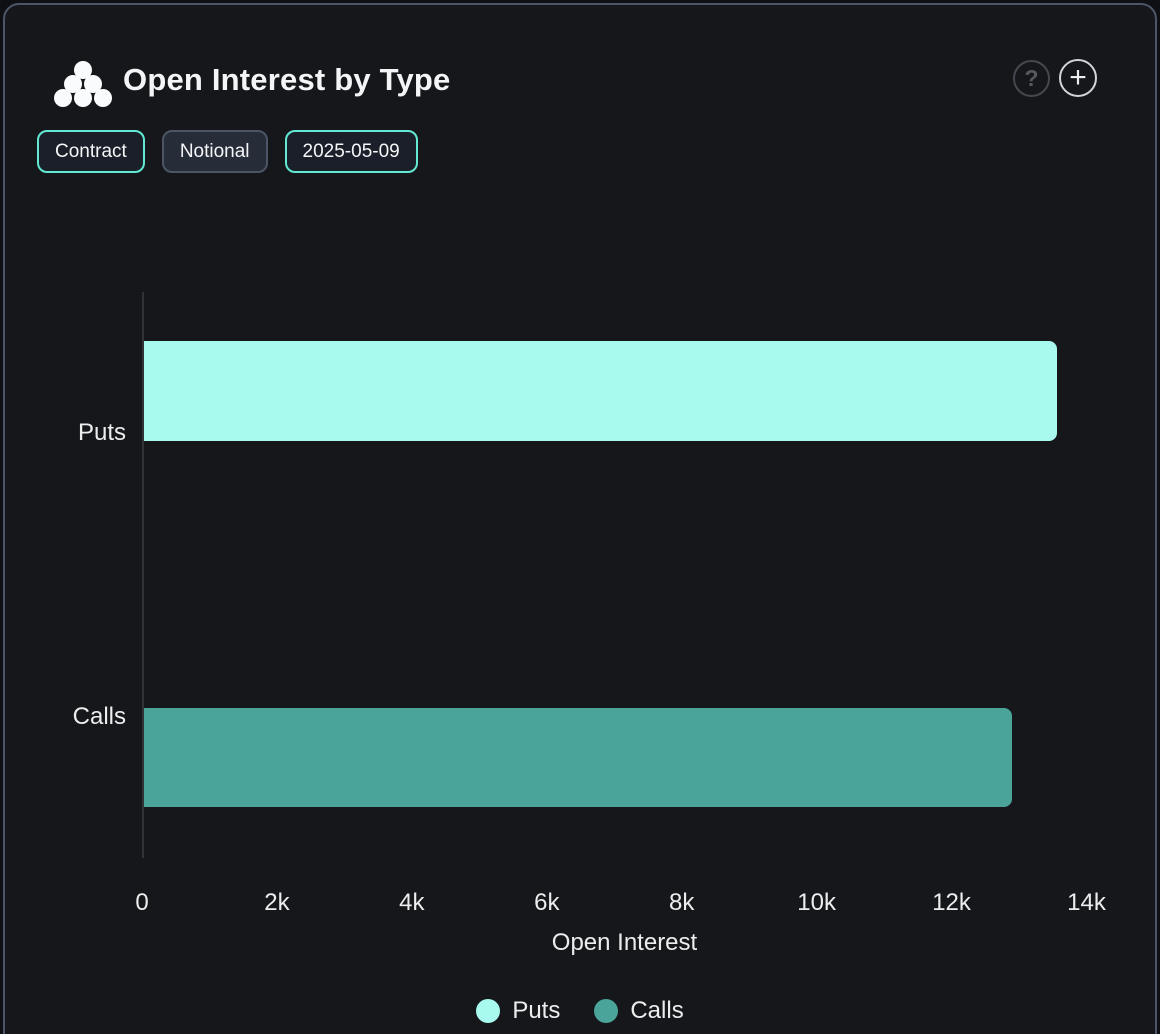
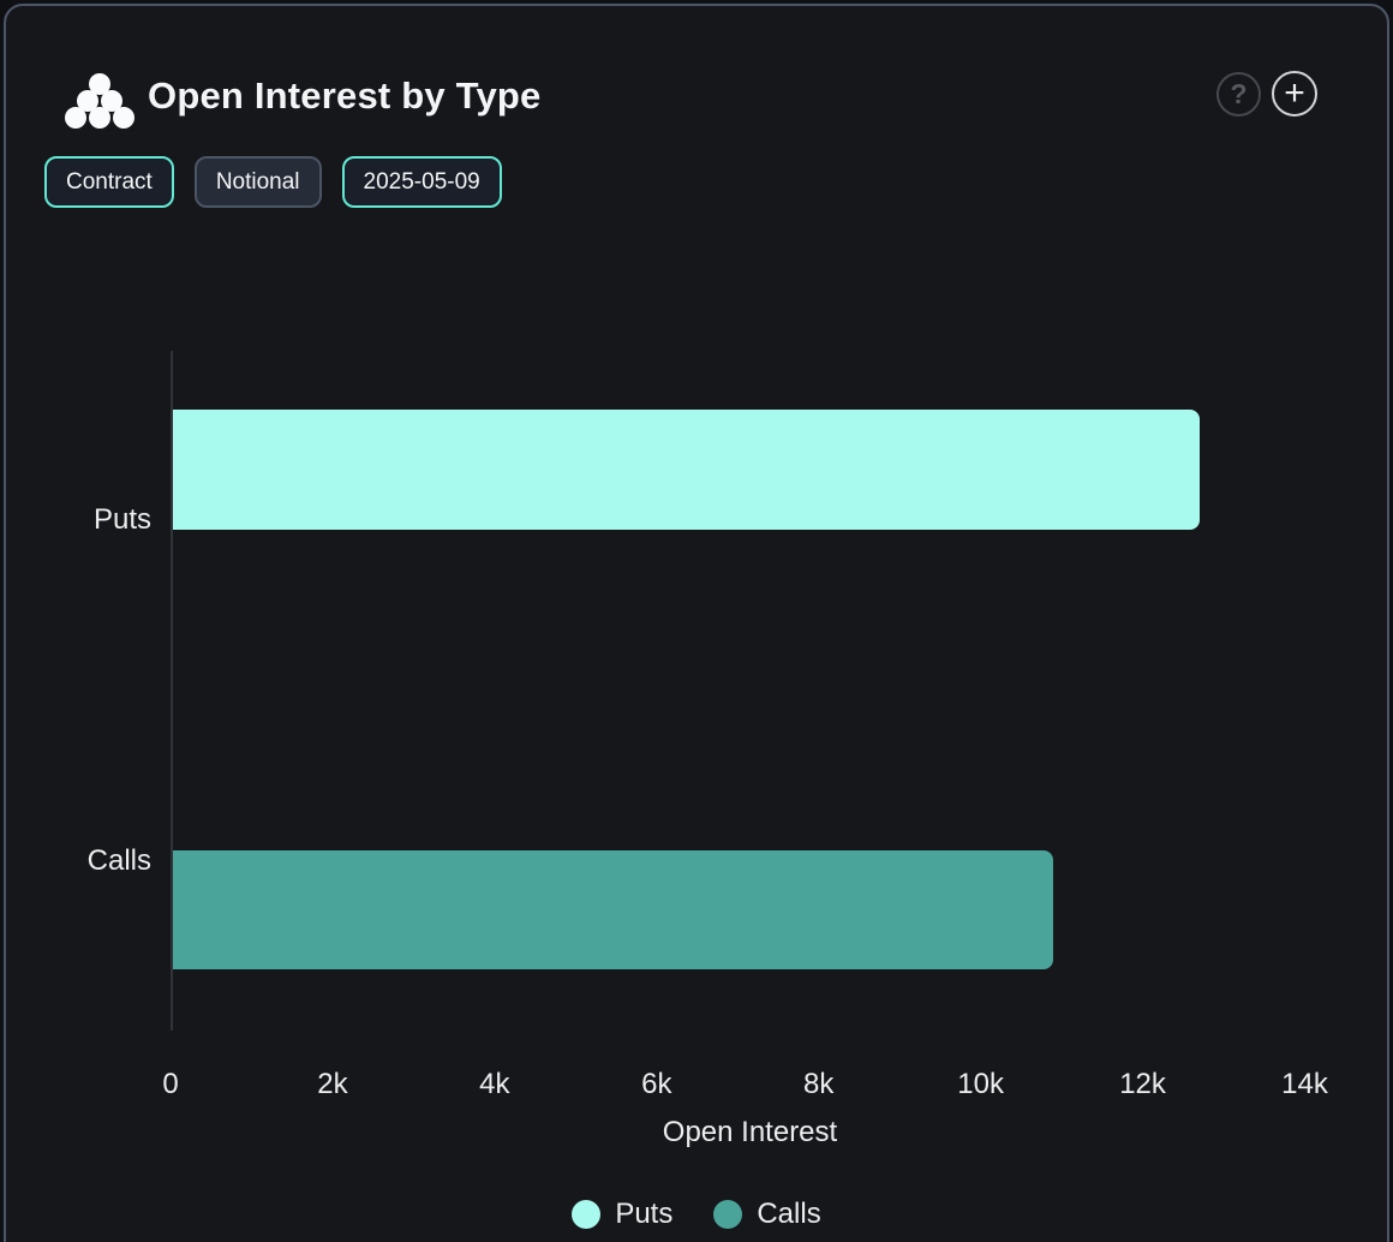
Puts: 13.6k -> 12.7k
Calls: 12.9k -> 10.9k
